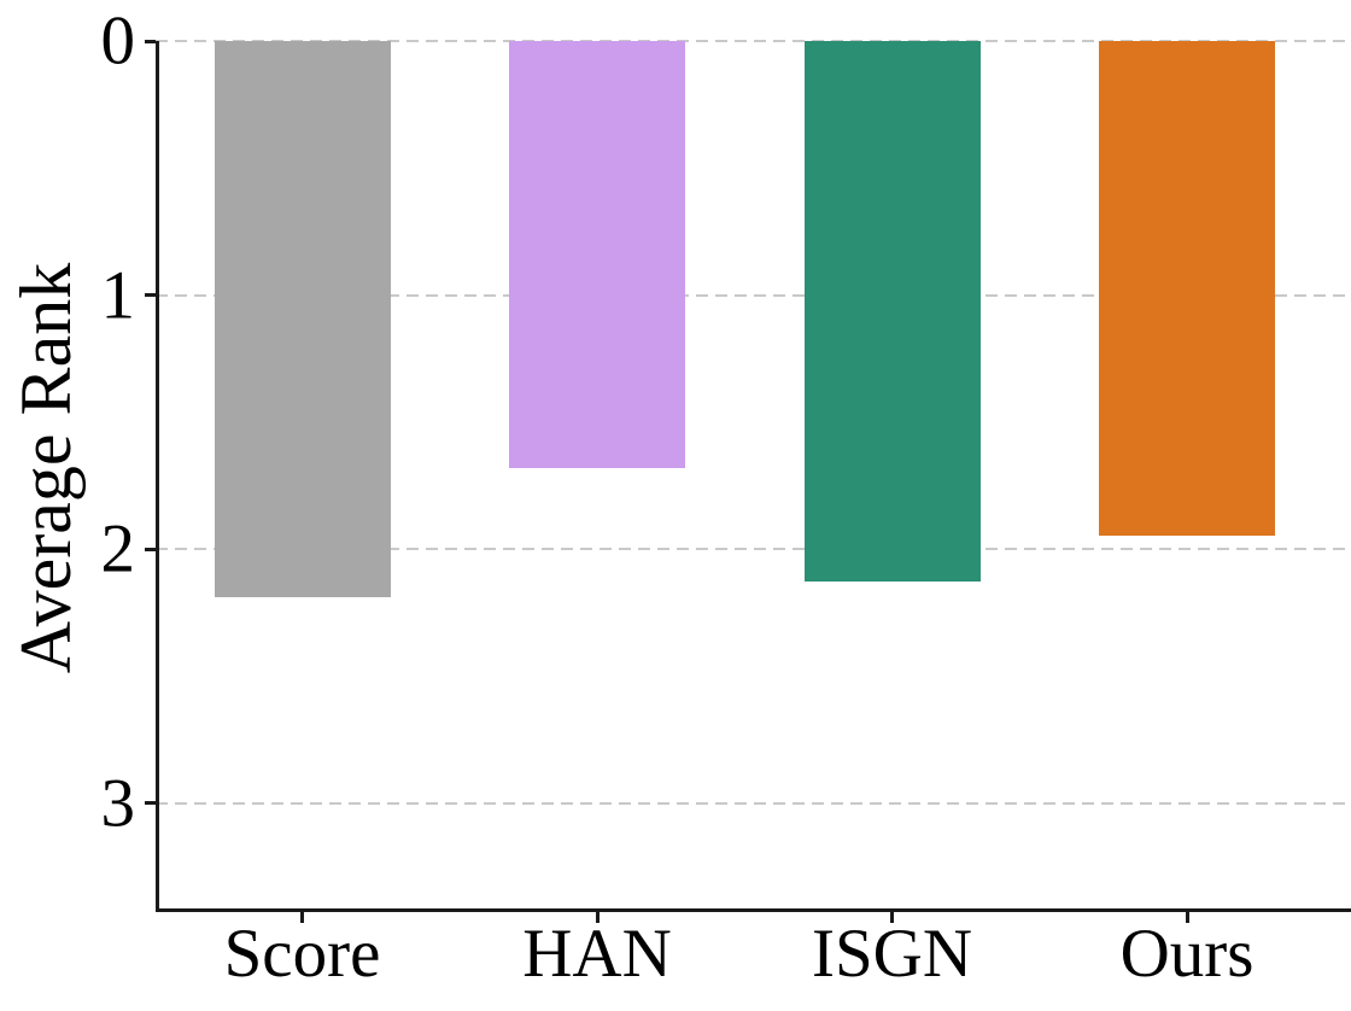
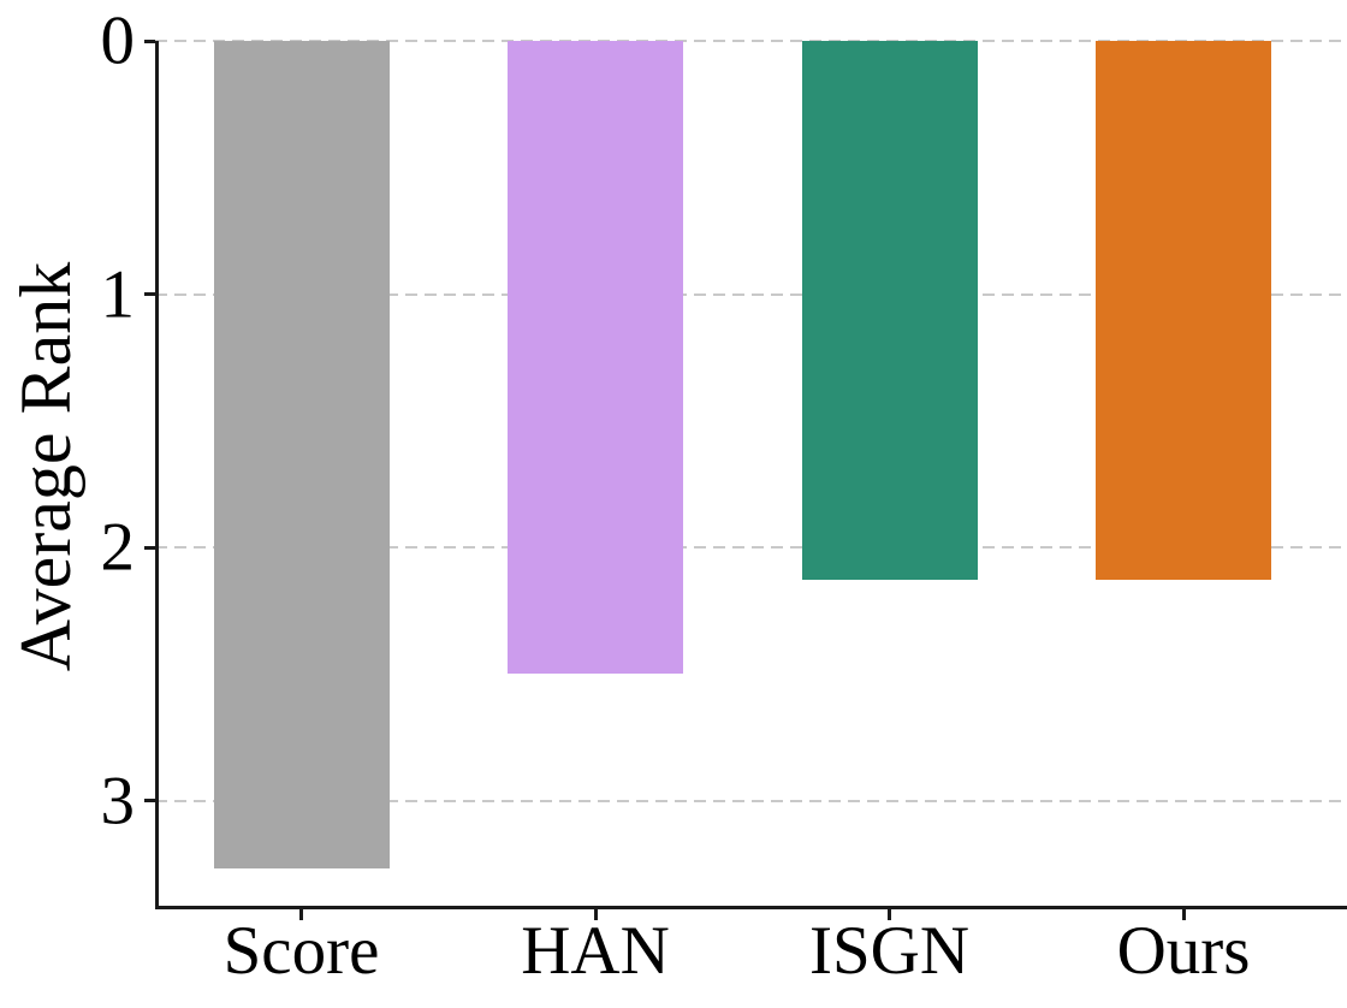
Score: 2.19 -> 3.27
HAN: 1.68 -> 2.50
Ours: 1.95 -> 2.13
